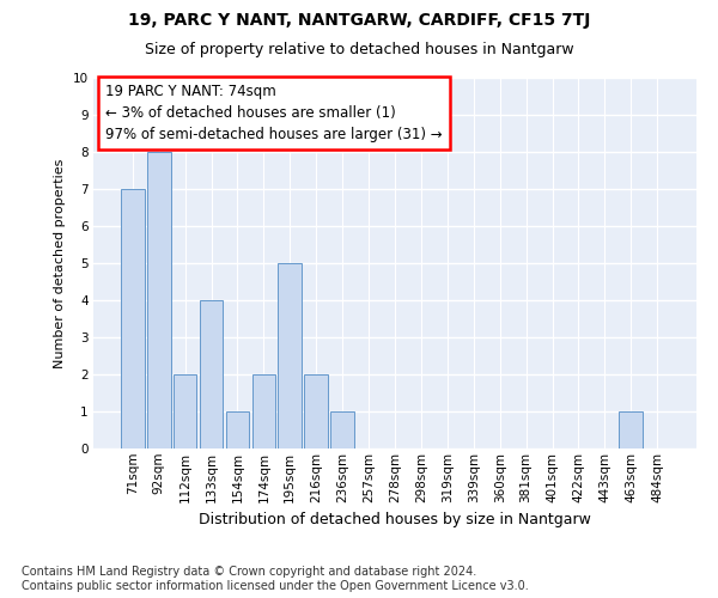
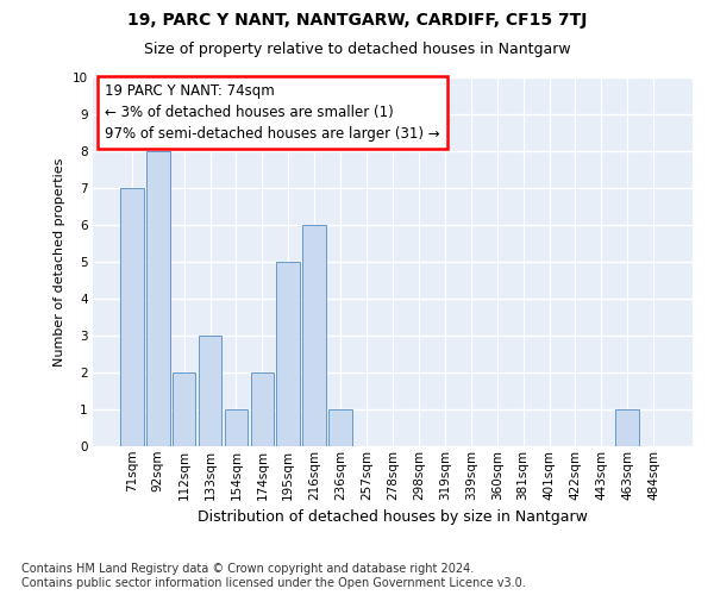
133sqm: 4 -> 3
216sqm: 2 -> 6
